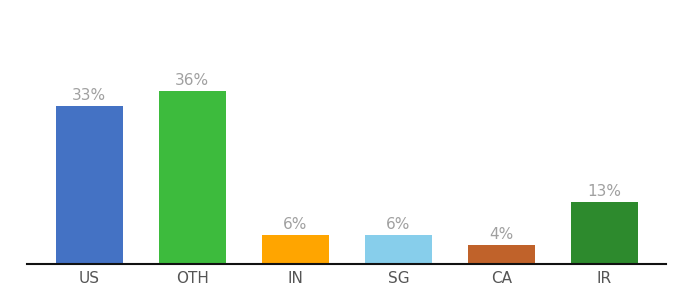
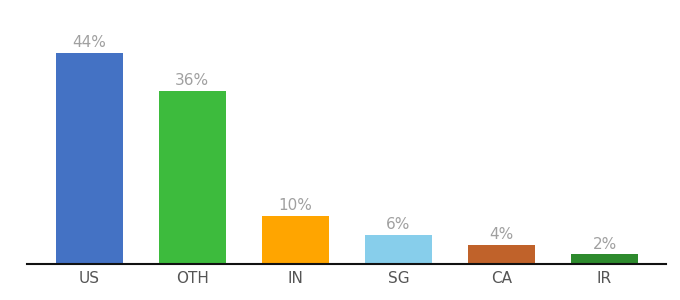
US: 33% -> 44%
IN: 6% -> 10%
IR: 13% -> 2%
